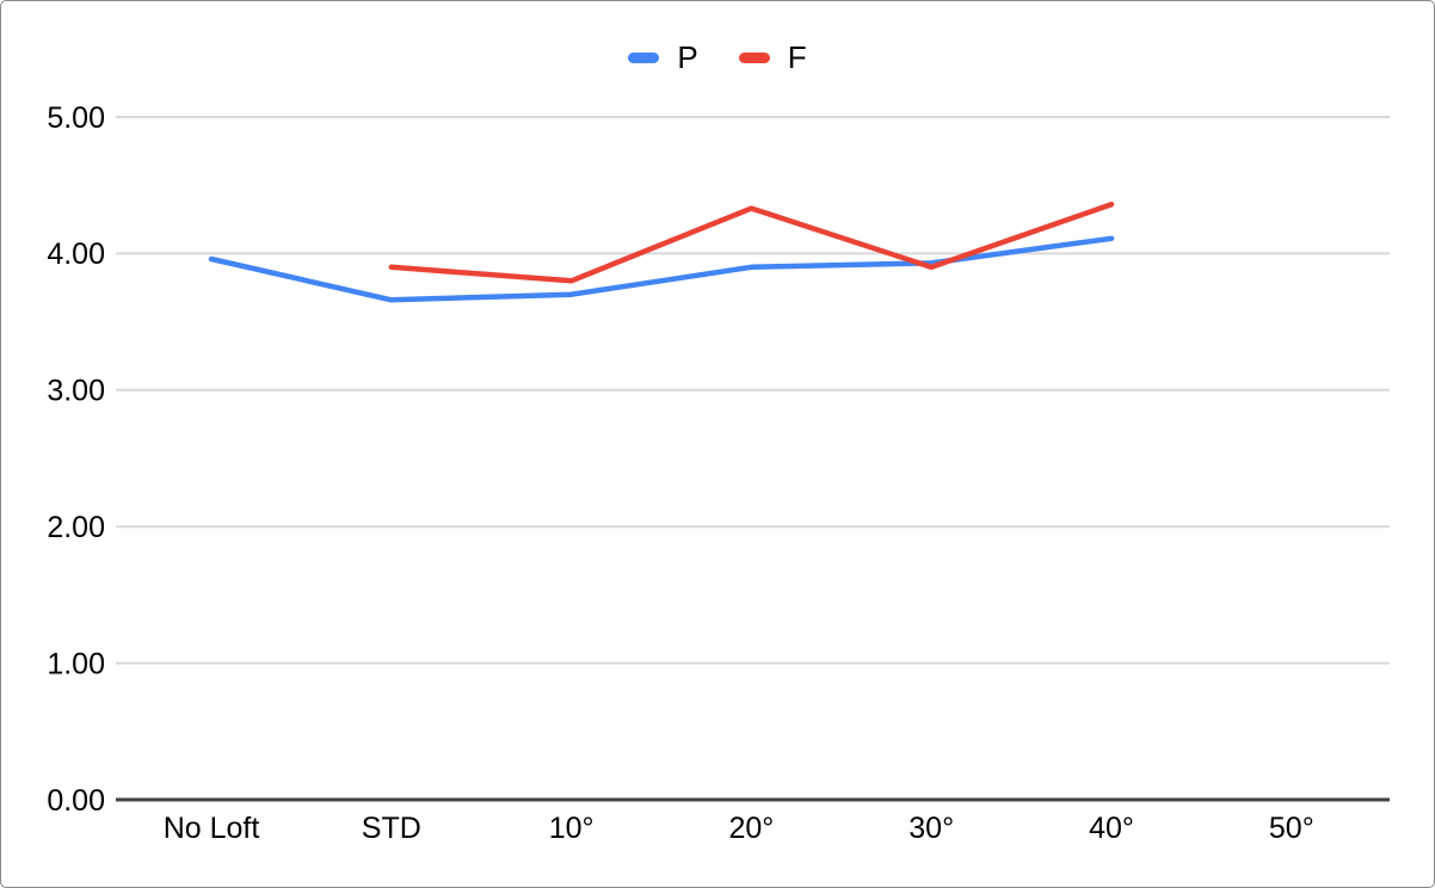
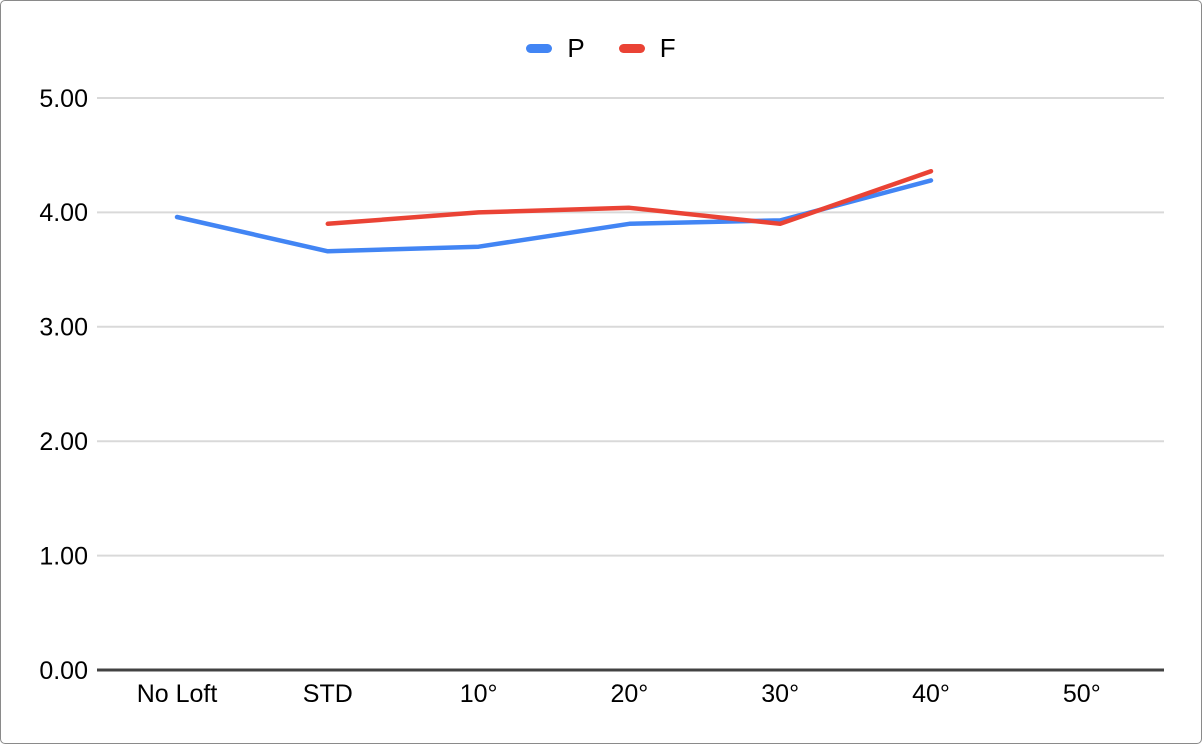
F/10°: 3.80 -> 4.00
F/20°: 4.33 -> 4.04
P/40°: 4.11 -> 4.28
